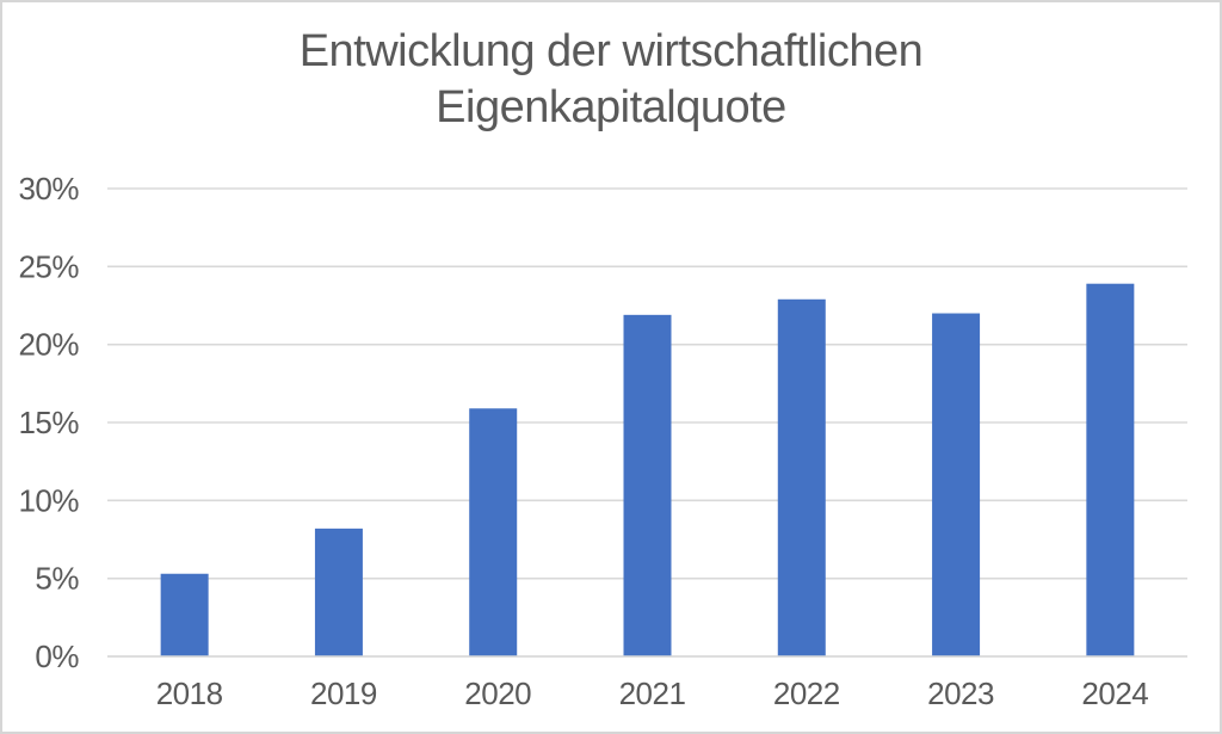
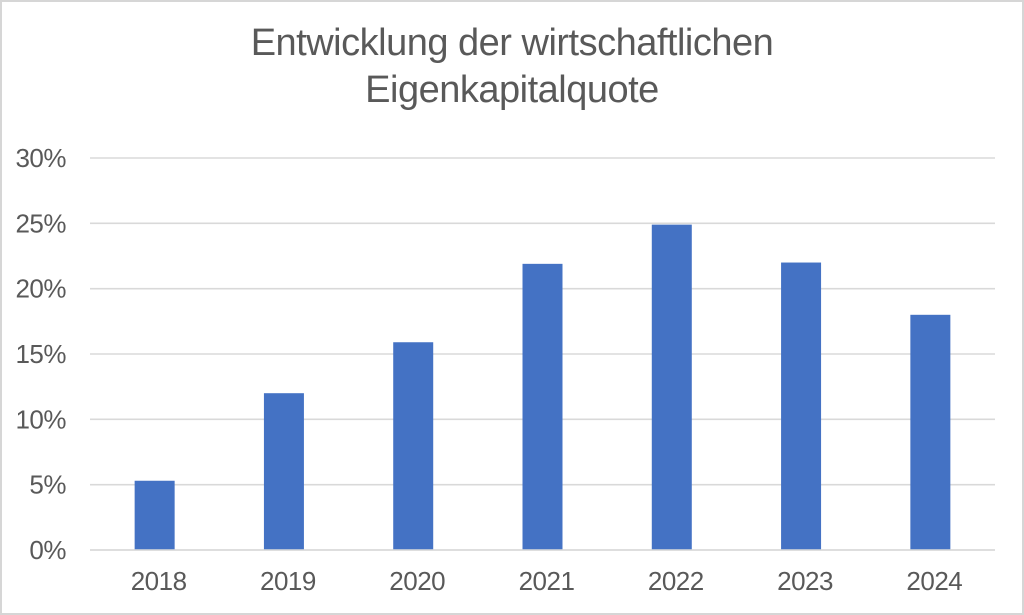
2019: 8.2% -> 12.0%
2022: 22.9% -> 24.9%
2024: 23.9% -> 18.0%
